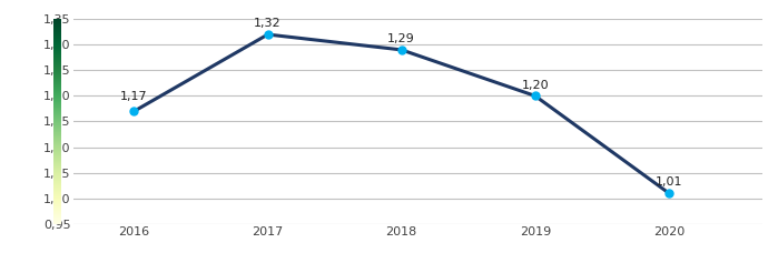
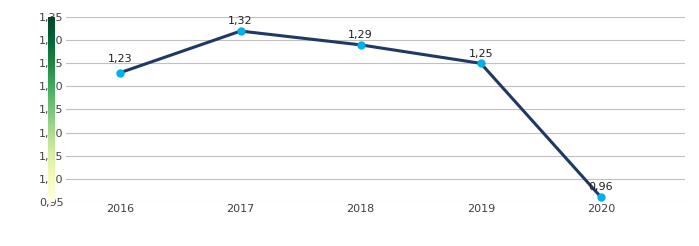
2016: 1,17 -> 1,23
2019: 1,20 -> 1,25
2020: 1,01 -> 0,96
